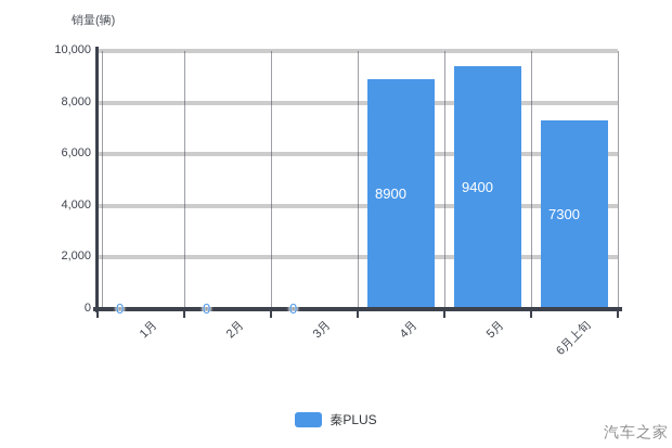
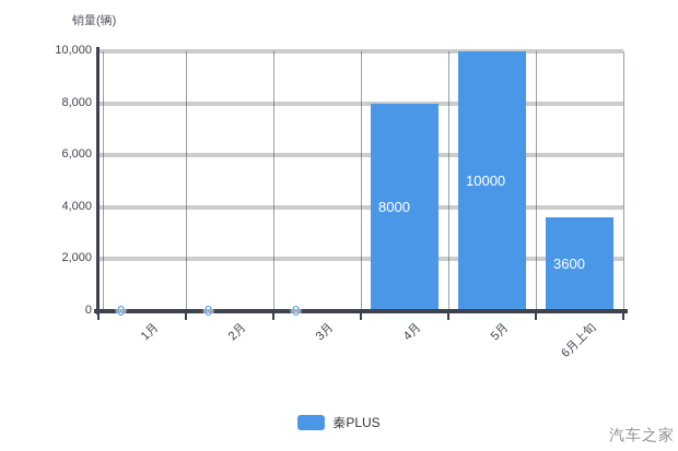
4月: 8900 -> 8000
5月: 9400 -> 10000
6月上旬: 7300 -> 3600
